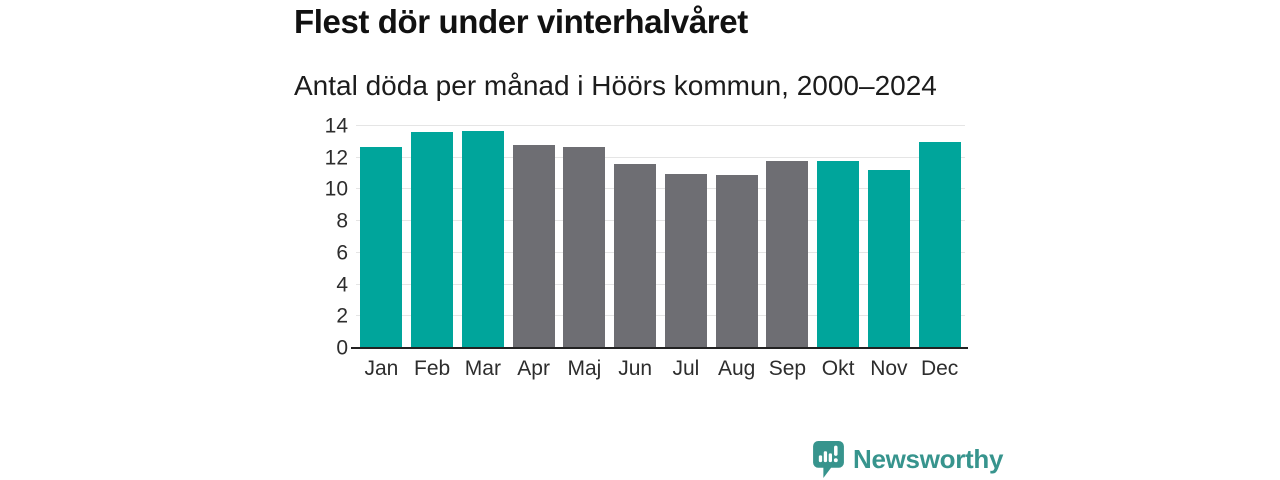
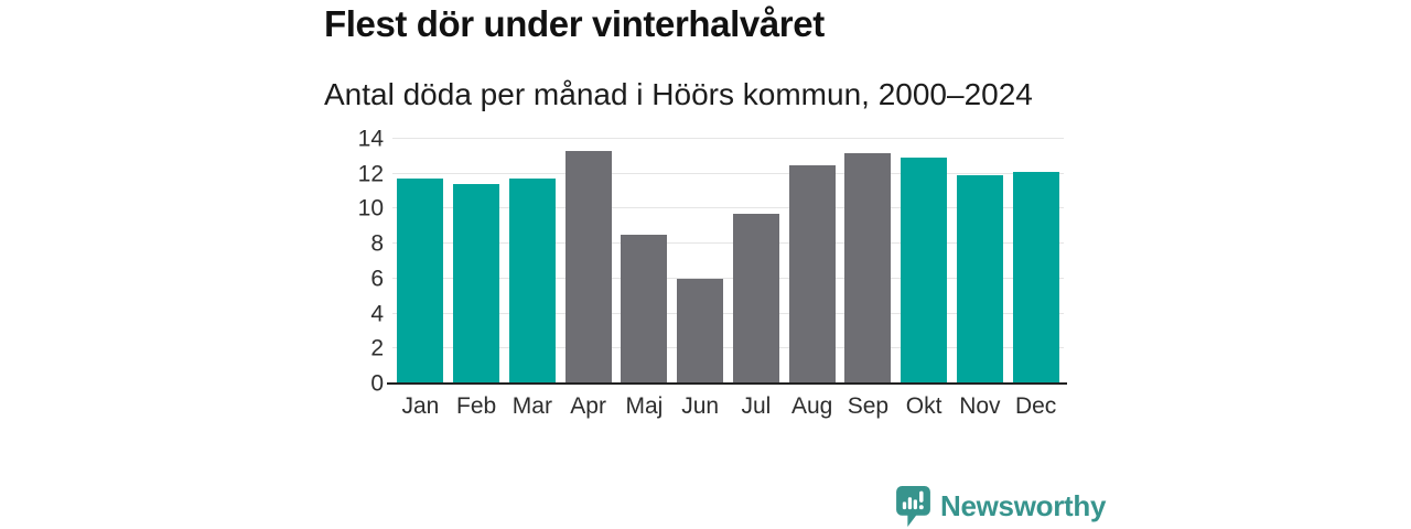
Jan: 12.7 -> 11.7
Feb: 13.6 -> 11.4
Mar: 13.7 -> 11.7
Apr: 12.8 -> 13.3
Maj: 12.7 -> 8.5
Jun: 11.6 -> 6.0
Jul: 11.0 -> 9.7
Aug: 10.9 -> 12.5
Sep: 11.8 -> 13.2
Okt: 11.8 -> 12.9
Nov: 11.2 -> 11.9
Dec: 13.0 -> 12.1
